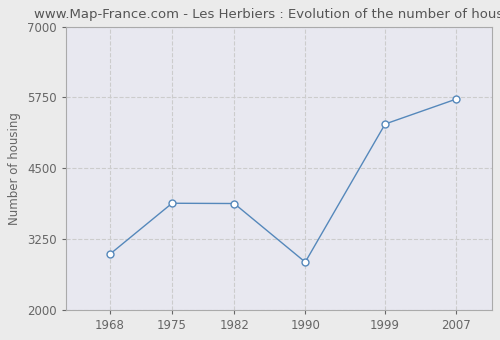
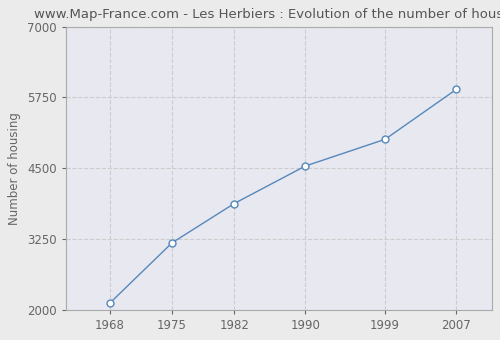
1968: 2980 -> 2120
1975: 3880 -> 3180
1990: 2840 -> 4540
1999: 5280 -> 5010
2007: 5720 -> 5890
